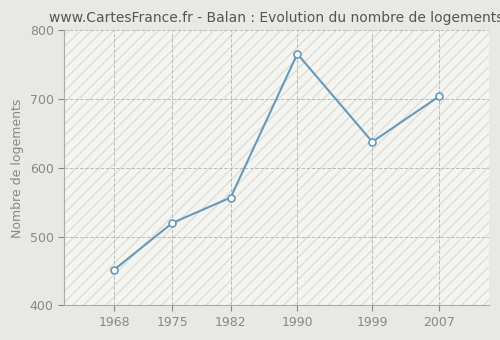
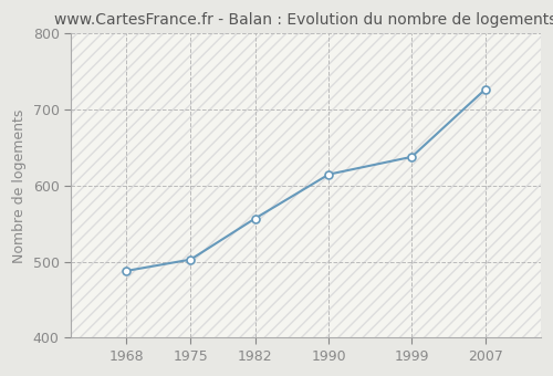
1968: 452 -> 488
1975: 520 -> 503
1990: 766 -> 615
2007: 704 -> 727
